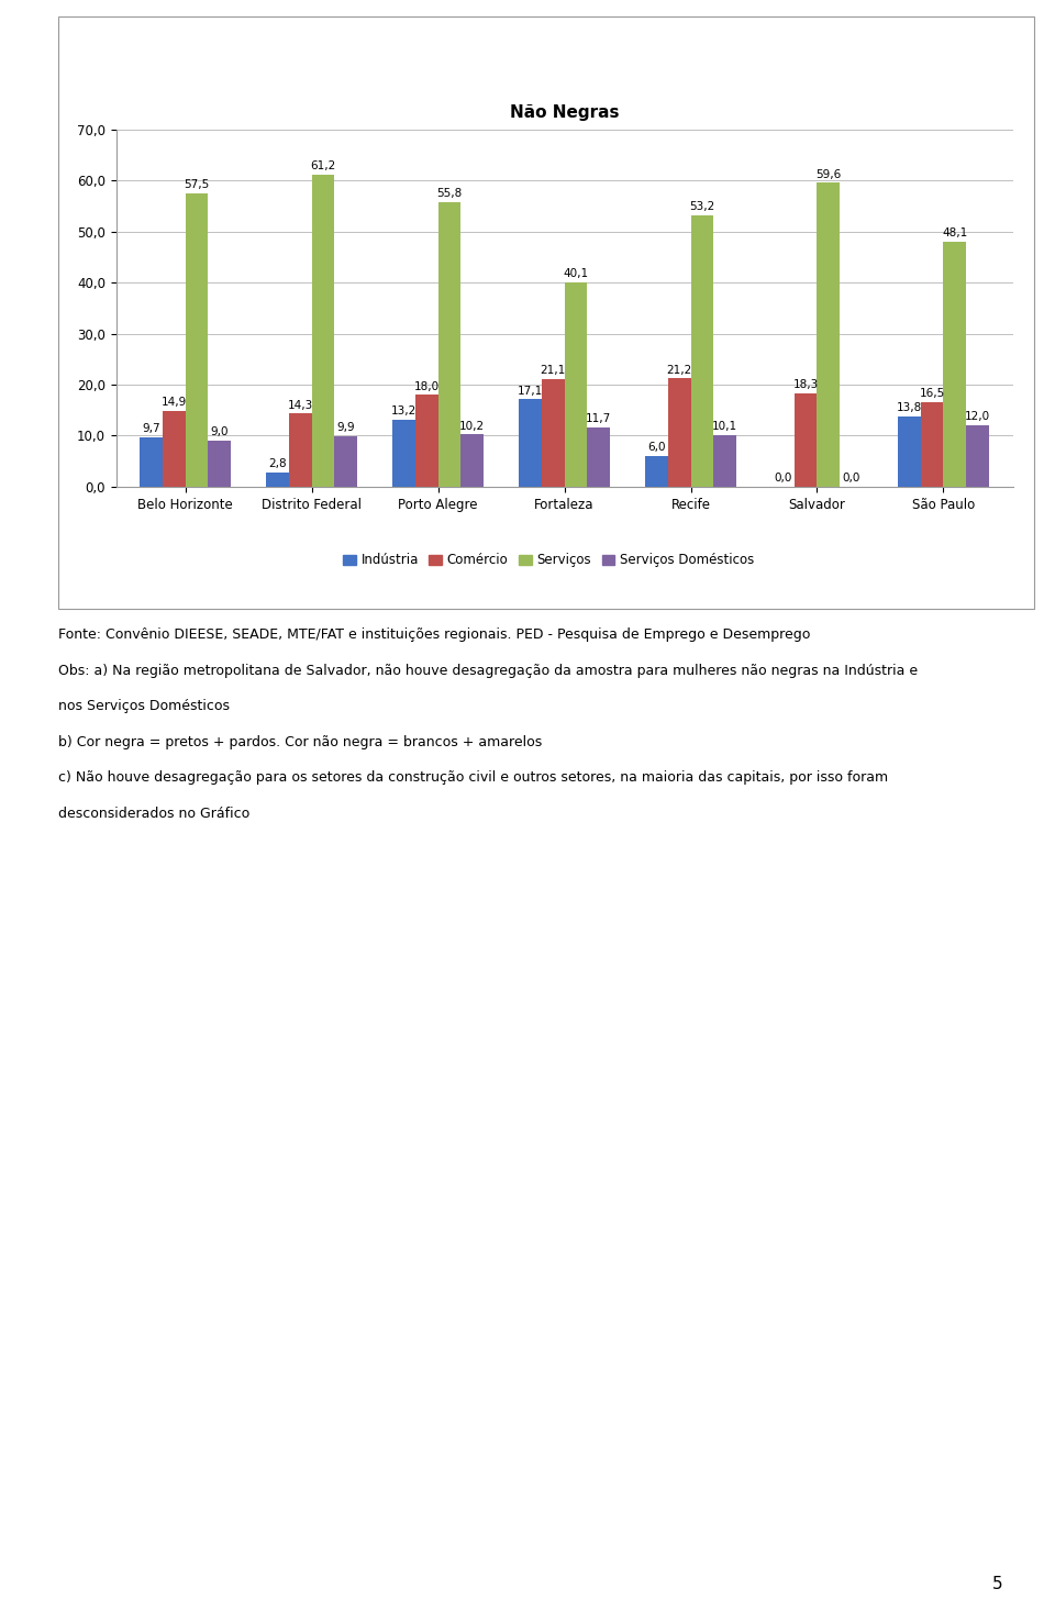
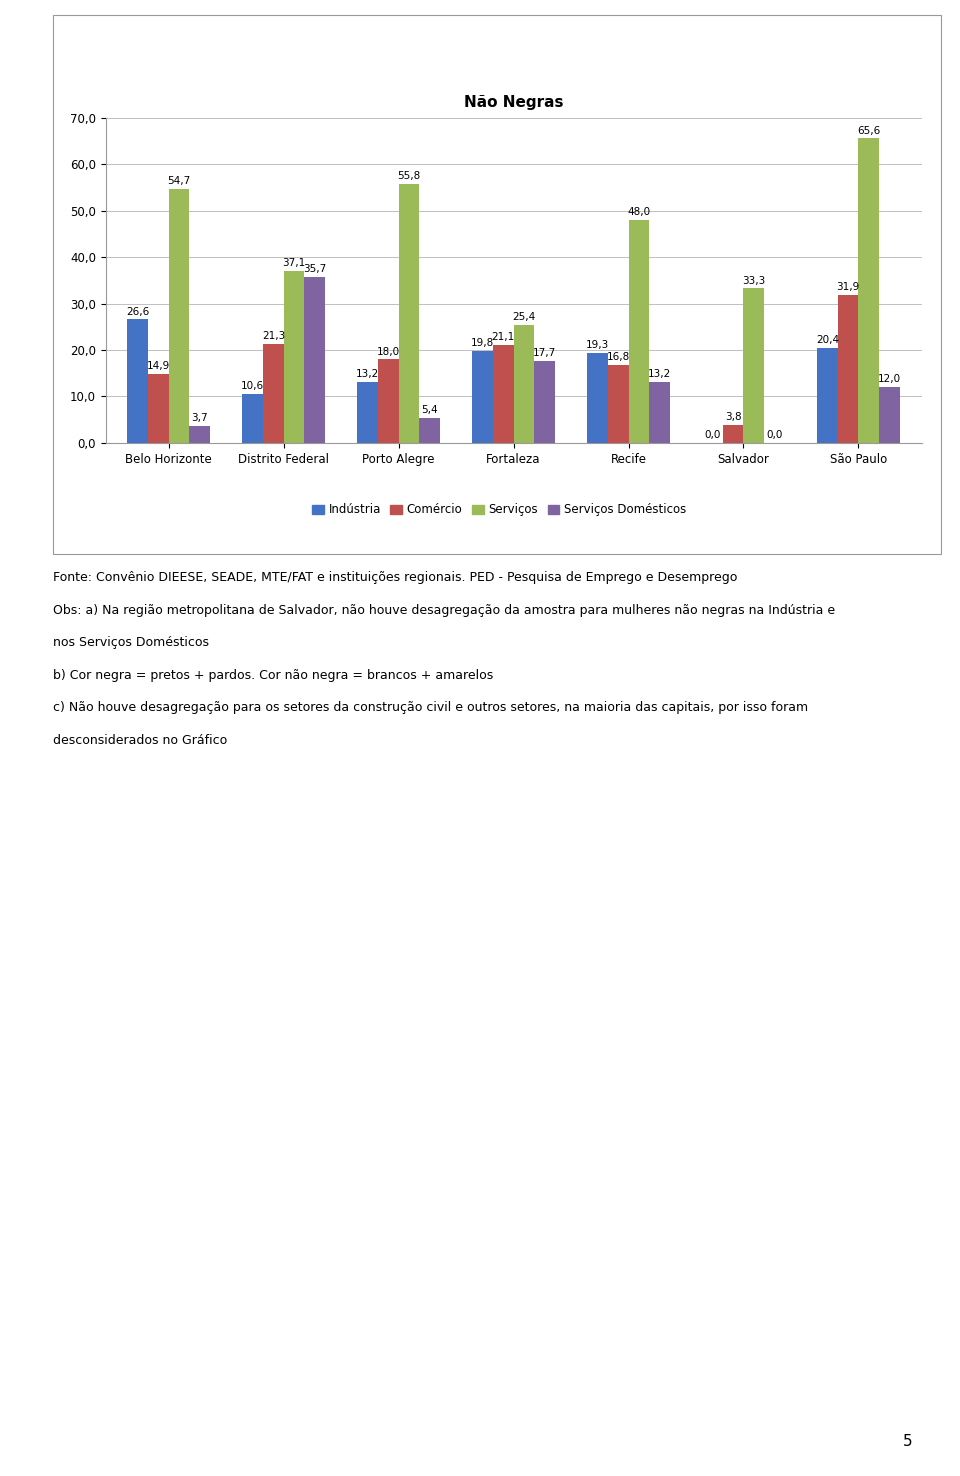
Indústria/Belo Horizonte: 9,7 -> 26,6
Serviços/Belo Horizonte: 57,5 -> 54,7
Serviços Domésticos/Belo Horizonte: 9,0 -> 3,7
Indústria/Distrito Federal: 2,8 -> 10,6
Comércio/Distrito Federal: 14,3 -> 21,3
Serviços/Distrito Federal: 61,2 -> 37,1
Serviços Domésticos/Distrito Federal: 9,9 -> 35,7
Serviços Domésticos/Porto Alegre: 10,2 -> 5,4
Indústria/Fortaleza: 17,1 -> 19,8
Serviços/Fortaleza: 40,1 -> 25,4
Serviços Domésticos/Fortaleza: 11,7 -> 17,7
Indústria/Recife: 6,0 -> 19,3
Comércio/Recife: 21,2 -> 16,8
Serviços/Recife: 53,2 -> 48,0
Serviços Domésticos/Recife: 10,1 -> 13,2
Comércio/Salvador: 18,3 -> 3,8
Serviços/Salvador: 59,6 -> 33,3
Indústria/São Paulo: 13,8 -> 20,4
Comércio/São Paulo: 16,5 -> 31,9
Serviços/São Paulo: 48,1 -> 65,6
